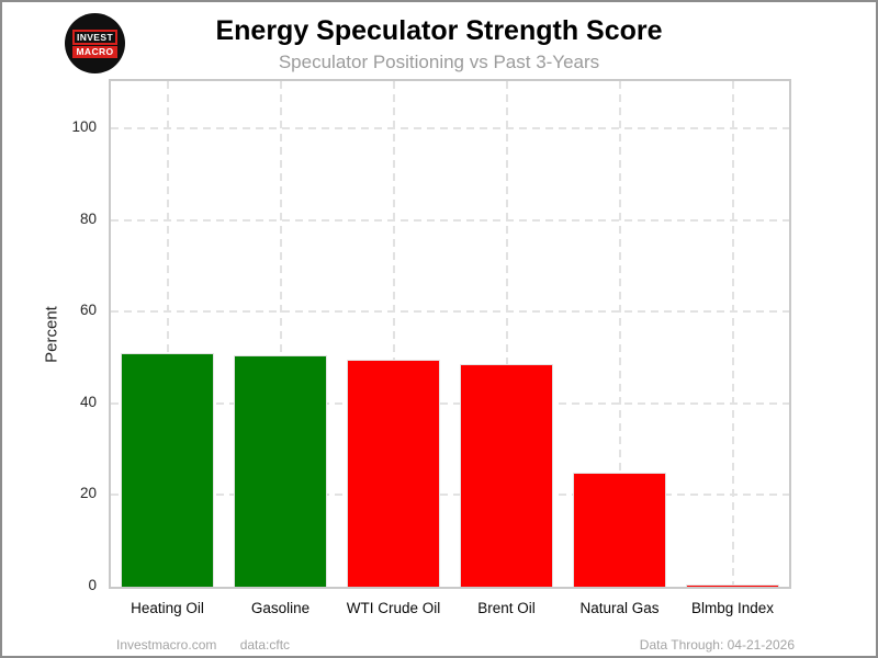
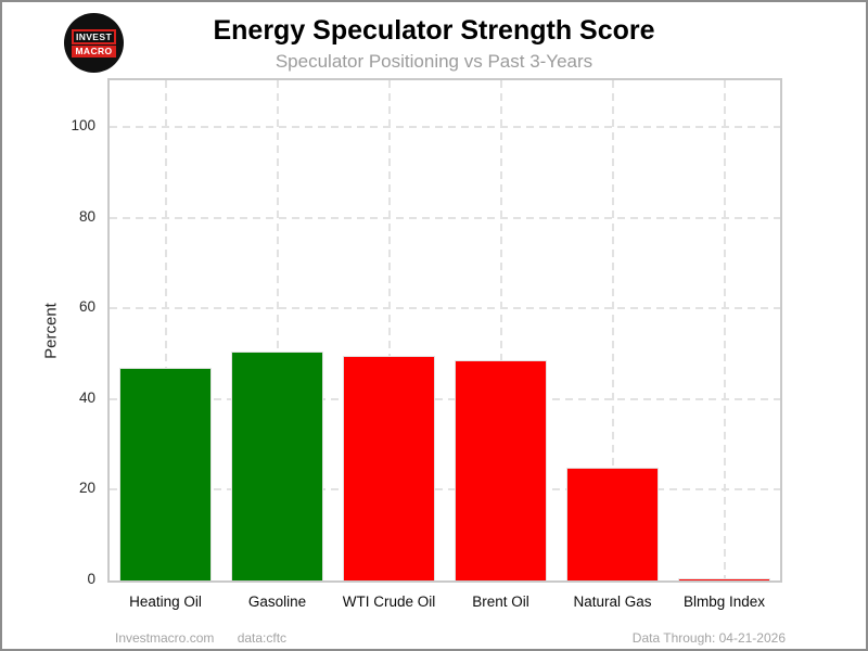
Heating Oil: 51 -> 47
